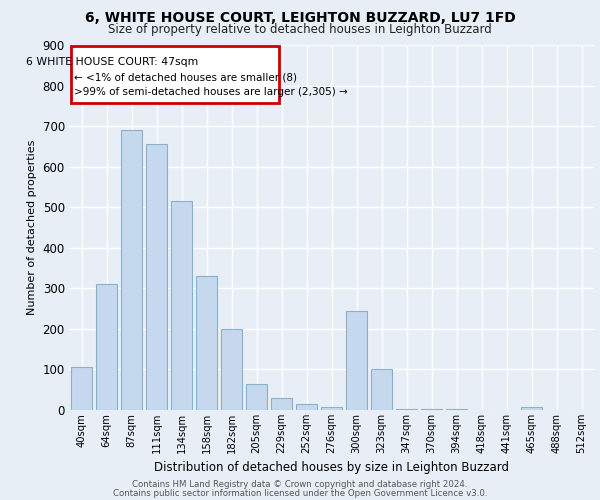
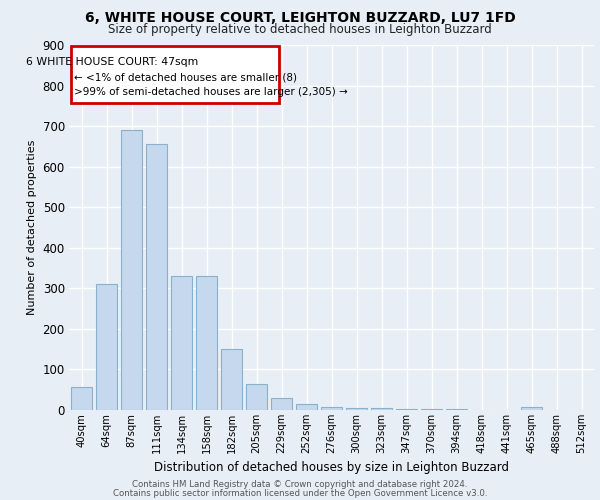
40sqm: 105 -> 57
134sqm: 515 -> 330
182sqm: 200 -> 150
300sqm: 245 -> 5
323sqm: 100 -> 4
